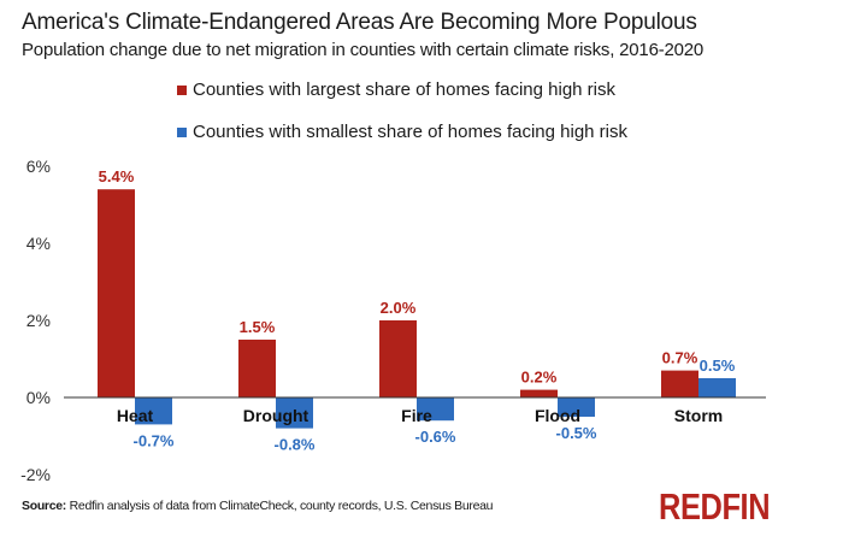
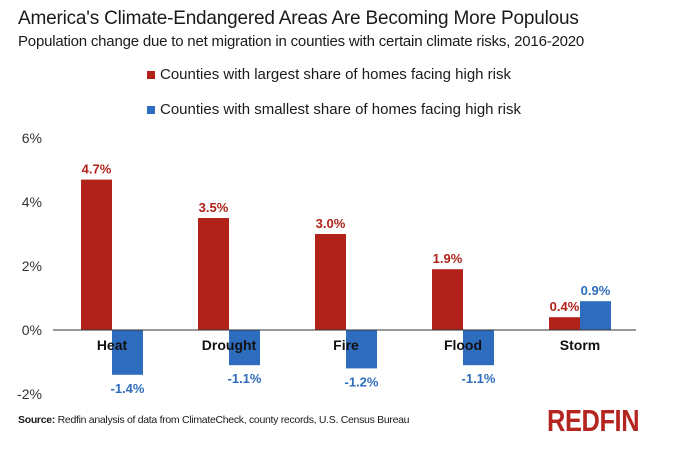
Counties with largest share of homes facing high risk/Heat: 5.4% -> 4.7%
Counties with smallest share of homes facing high risk/Heat: -0.7% -> -1.4%
Counties with largest share of homes facing high risk/Drought: 1.5% -> 3.5%
Counties with smallest share of homes facing high risk/Drought: -0.8% -> -1.1%
Counties with largest share of homes facing high risk/Fire: 2.0% -> 3.0%
Counties with smallest share of homes facing high risk/Fire: -0.6% -> -1.2%
Counties with largest share of homes facing high risk/Flood: 0.2% -> 1.9%
Counties with smallest share of homes facing high risk/Flood: -0.5% -> -1.1%
Counties with largest share of homes facing high risk/Storm: 0.7% -> 0.4%
Counties with smallest share of homes facing high risk/Storm: 0.5% -> 0.9%
